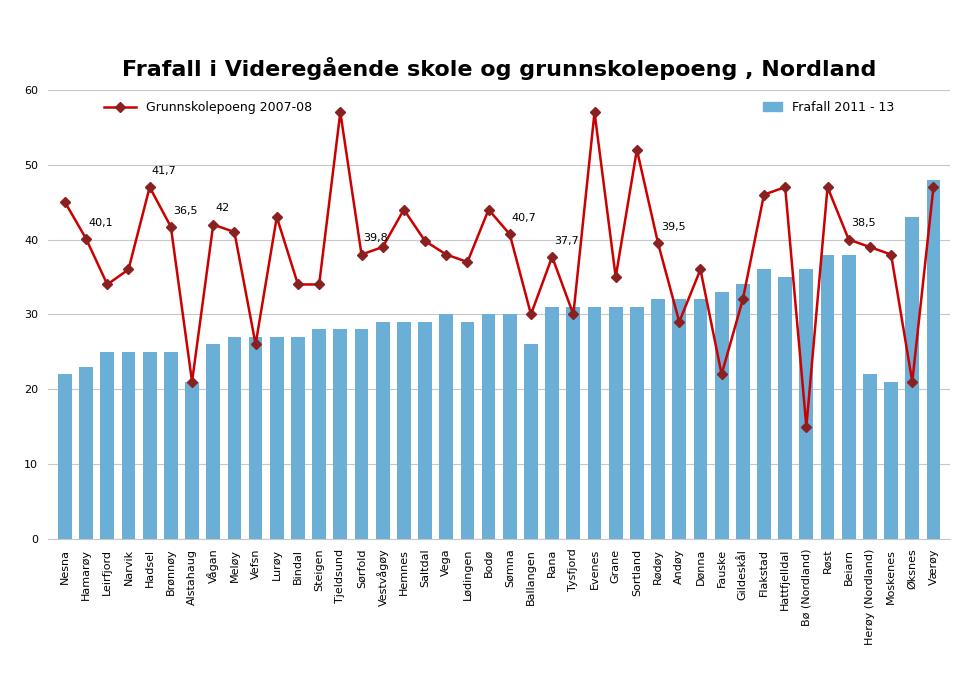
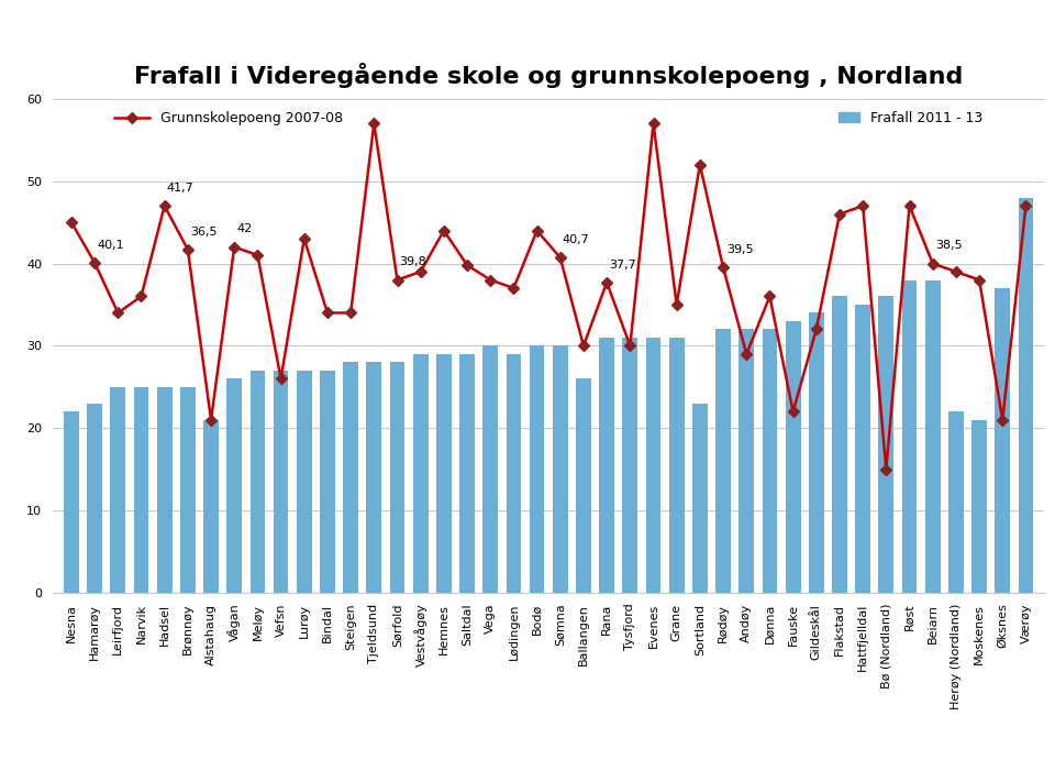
Frafall 2011 - 13/Sortland: 31 -> 23
Frafall 2011 - 13/Øksnes: 43 -> 37
